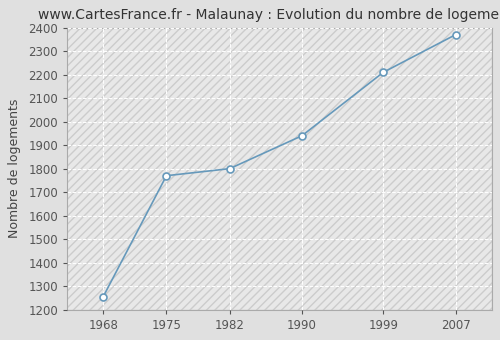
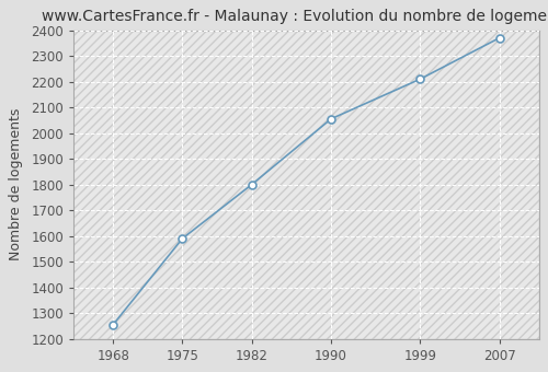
1975: 1770 -> 1590
1990: 1940 -> 2055
